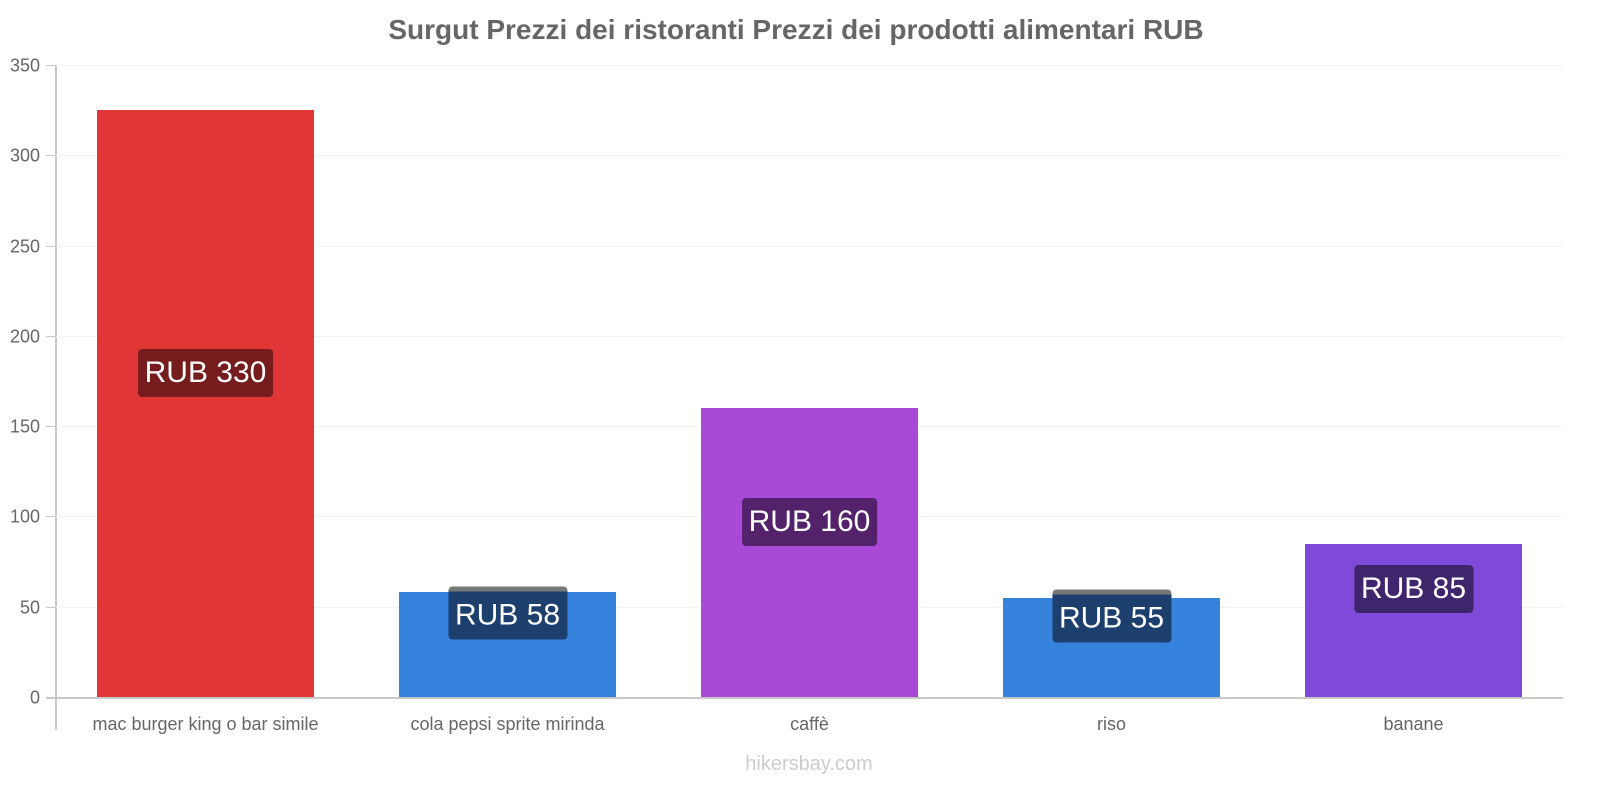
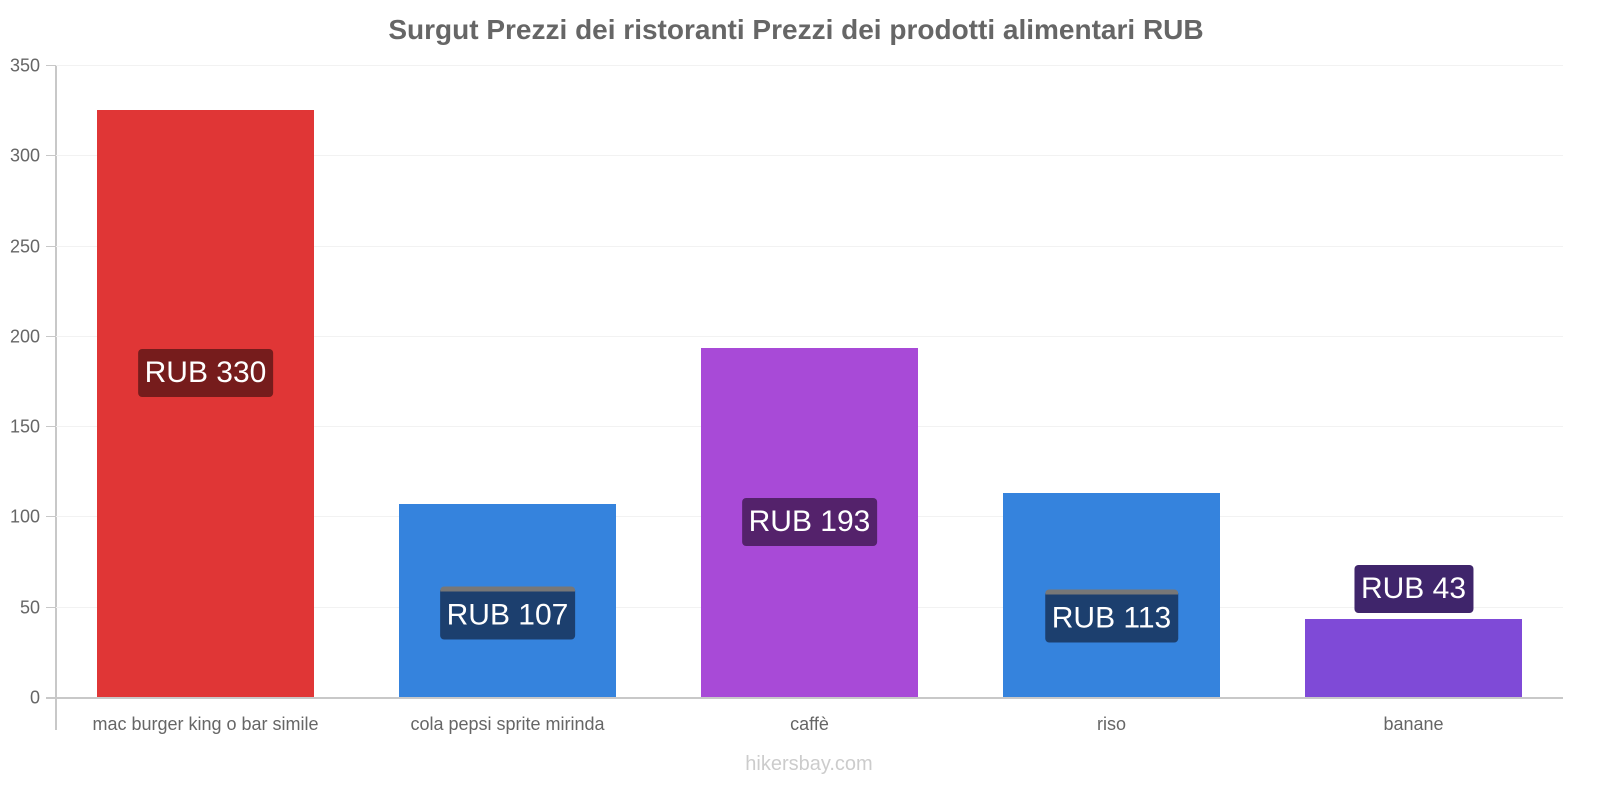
cola pepsi sprite mirinda: 58 -> 107
caffè: 160 -> 193
riso: 55 -> 113
banane: 85 -> 43
